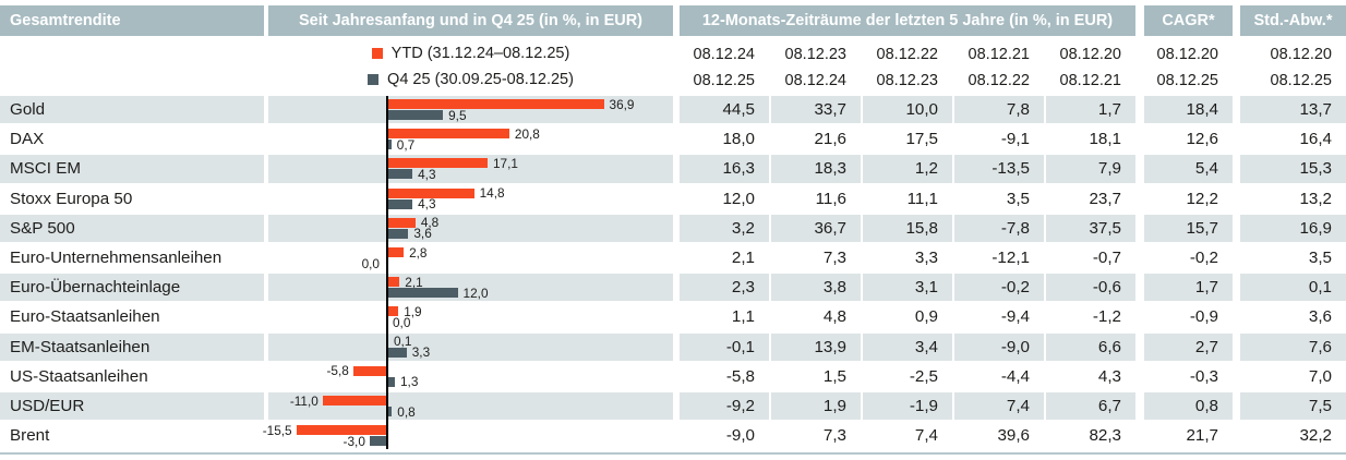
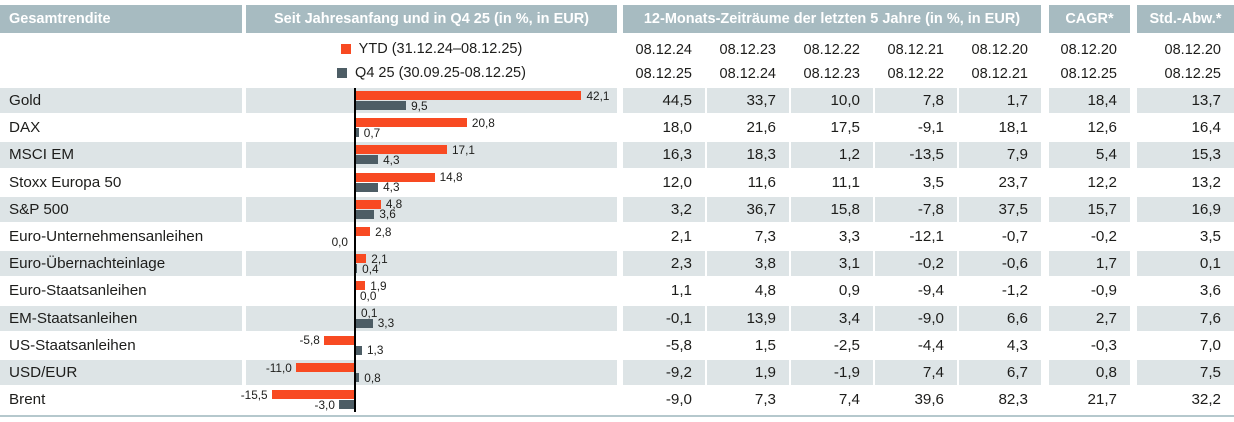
YTD (31.12.24–08.12.25)/Gold: 36,9 -> 42,1
Q4 25 (30.09.25-08.12.25)/Euro-Übernachteinlage: 12,0 -> 0,4
